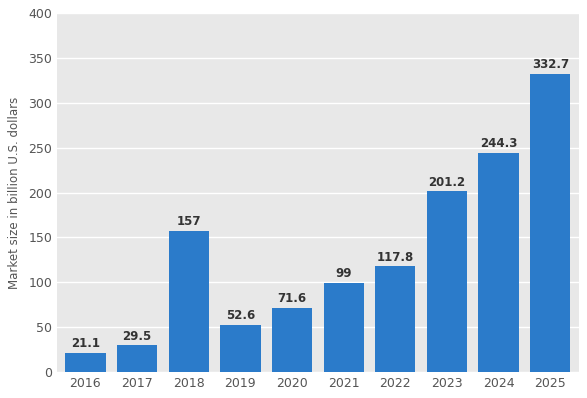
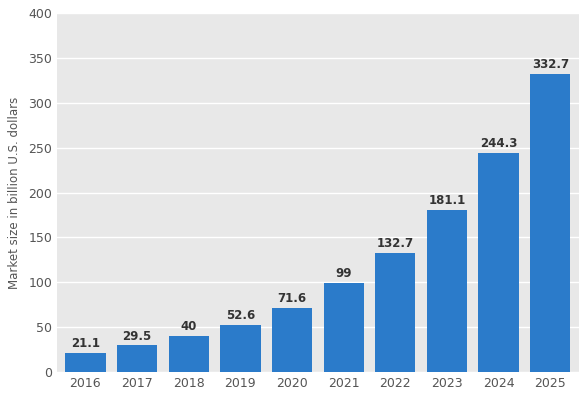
2018: 157 -> 40
2022: 117.8 -> 132.7
2023: 201.2 -> 181.1
